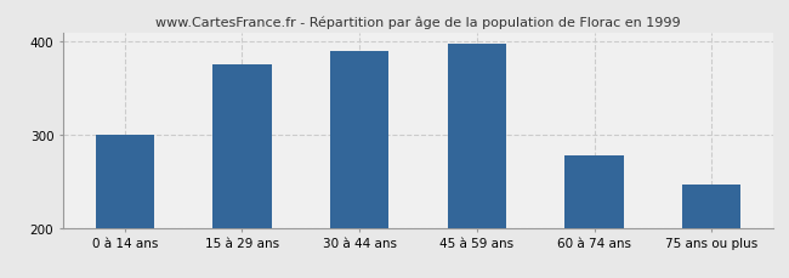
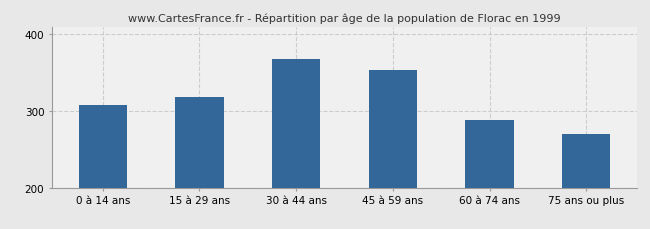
0 à 14 ans: 300 -> 308
15 à 29 ans: 375 -> 318
30 à 44 ans: 390 -> 368
45 à 59 ans: 398 -> 354
60 à 74 ans: 278 -> 288
75 ans ou plus: 247 -> 270
